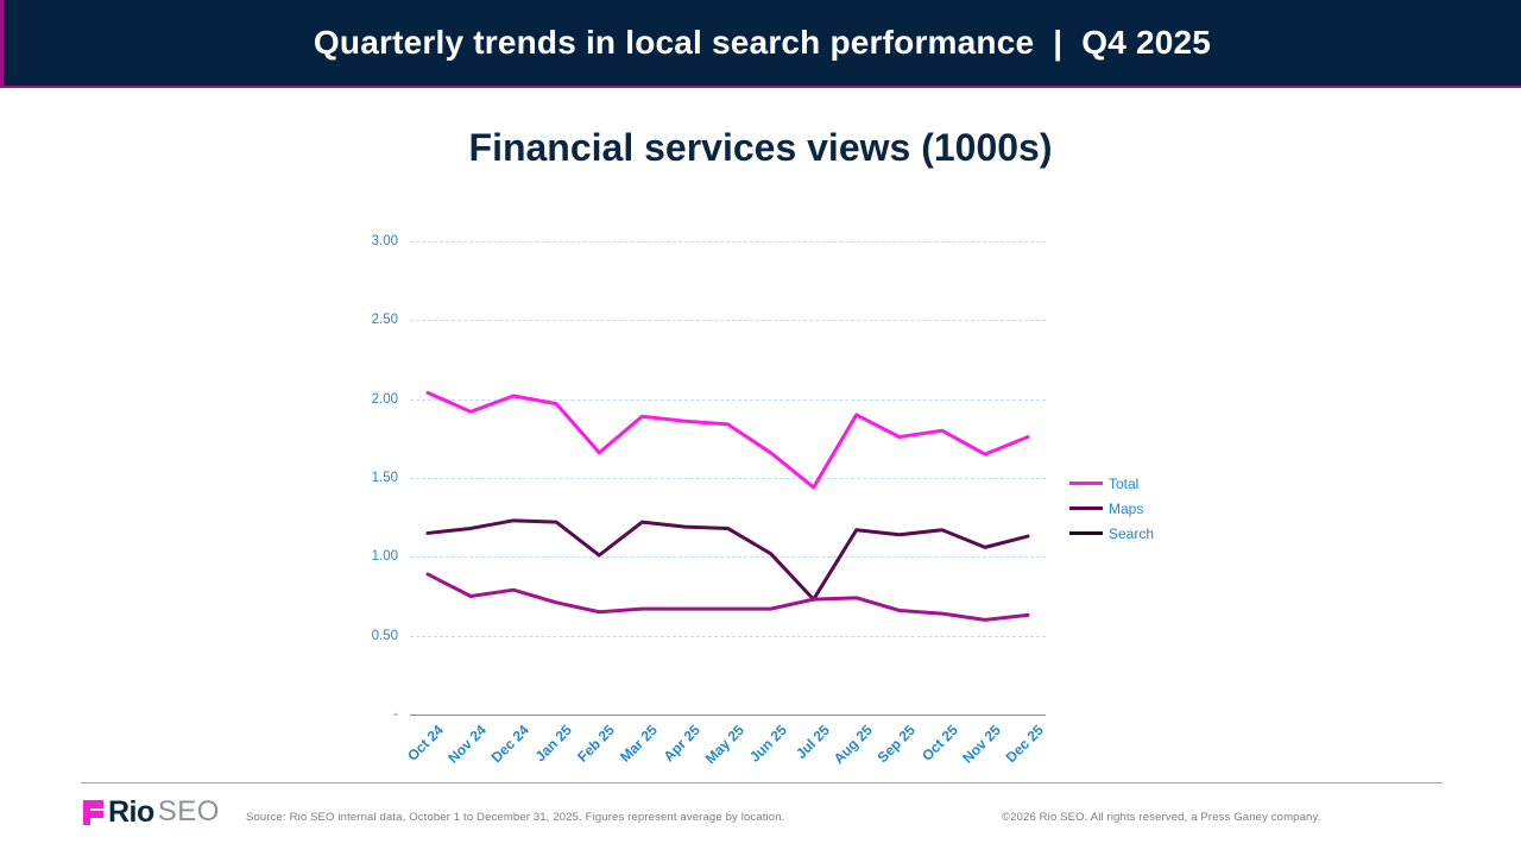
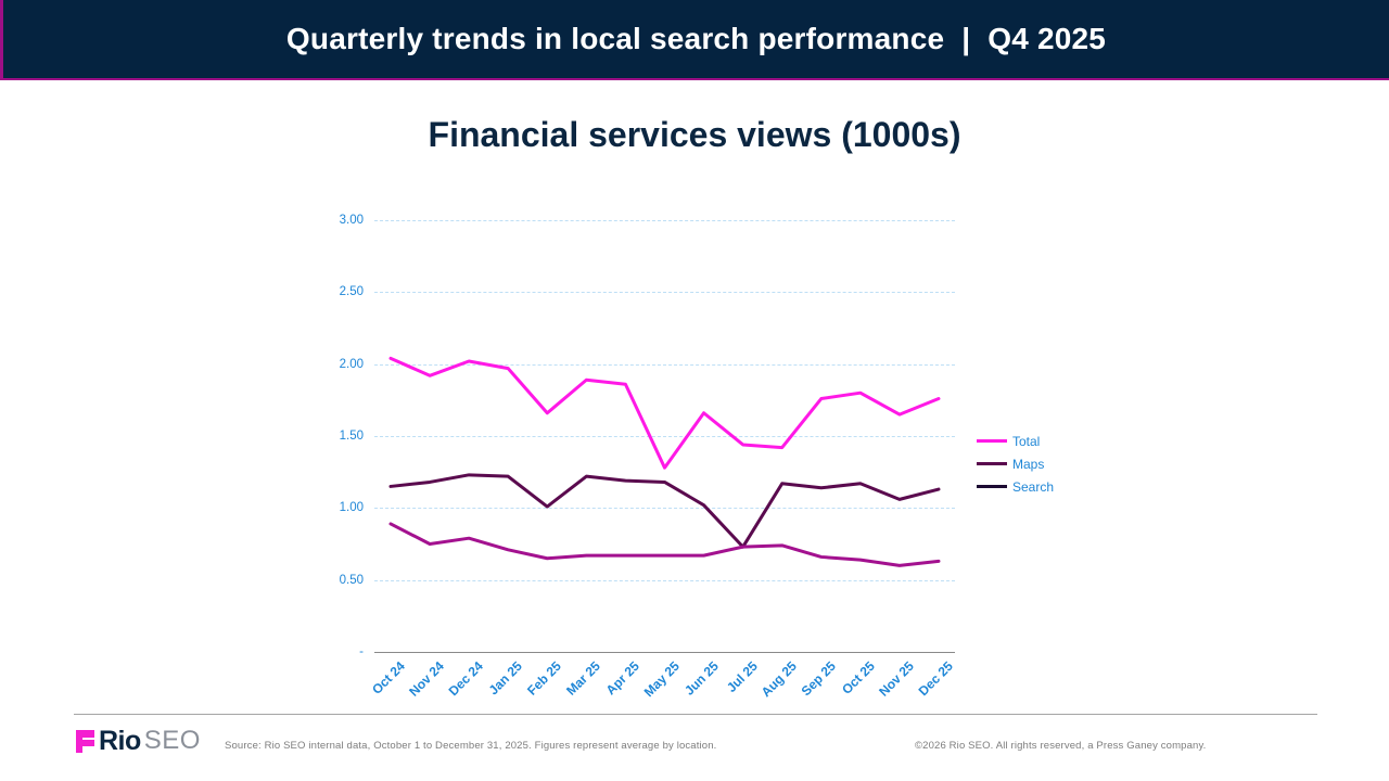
Total/May 25: 1.84 -> 1.28
Total/Aug 25: 1.90 -> 1.42
